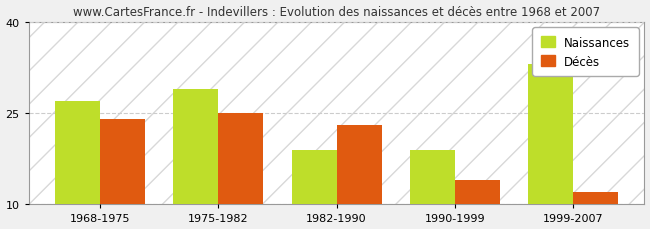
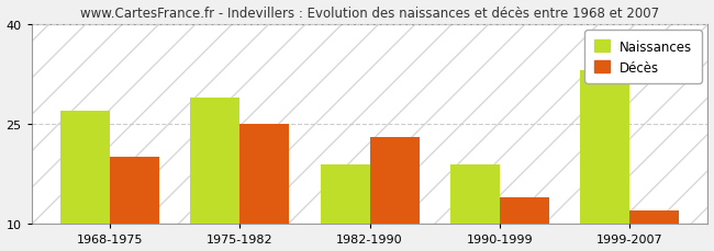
Décès/1968-1975: 24 -> 20
